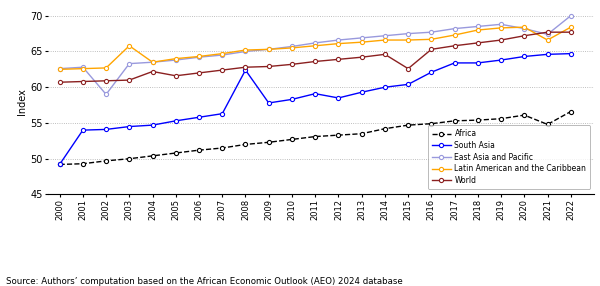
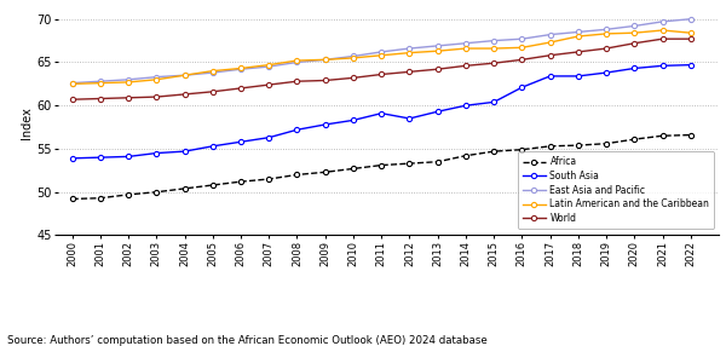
South Asia/2000: 49.2 -> 53.9
East Asia and Pacific/2002: 59.0 -> 63.0
Latin American and the Caribbean/2003: 65.8 -> 63.0
World/2004: 62.2 -> 61.3
South Asia/2008: 62.4 -> 57.2
World/2015: 62.6 -> 64.9
East Asia and Pacific/2020: 68.2 -> 69.2
Africa/2021: 54.8 -> 56.5
East Asia and Pacific/2021: 67.4 -> 69.7
Latin American and the Caribbean/2021: 66.6 -> 68.7
